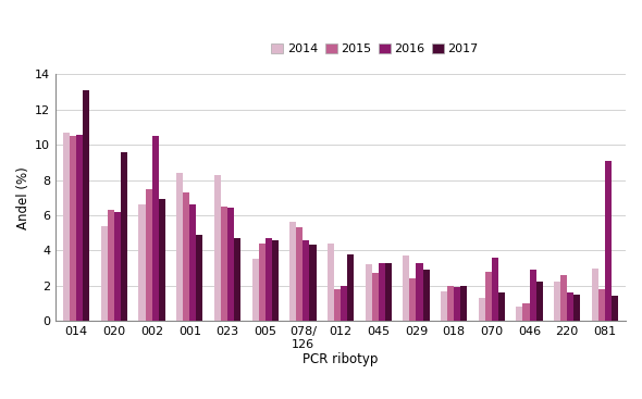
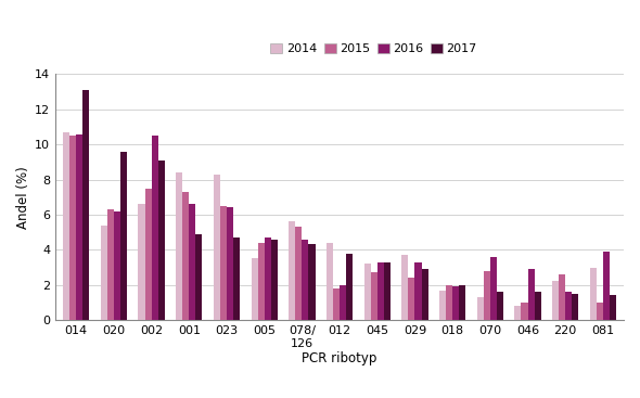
2017/002: 6.9 -> 9.1
2017/046: 2.2 -> 1.6
2015/081: 1.8 -> 1.0
2016/081: 9.1 -> 3.9
